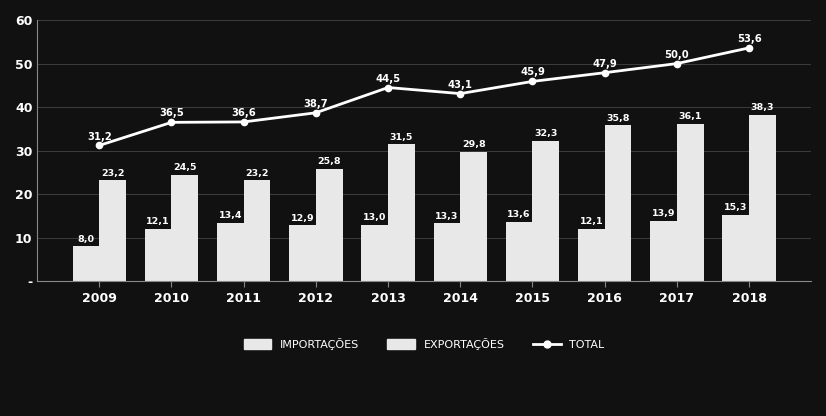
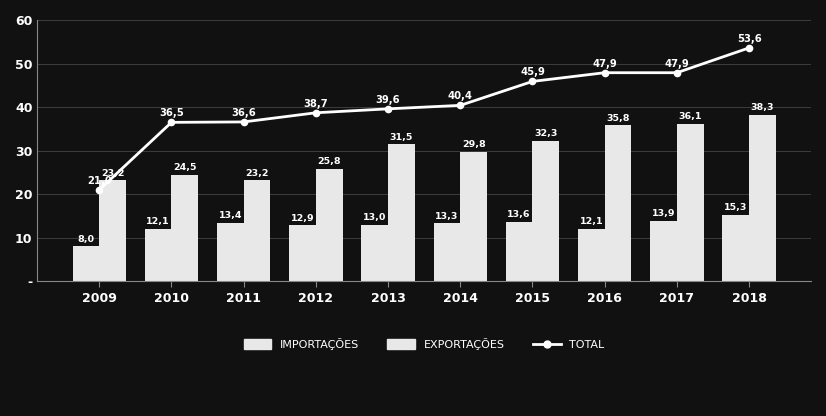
TOTAL/2009: 31,2 -> 21,0
TOTAL/2013: 44,5 -> 39,6
TOTAL/2014: 43,1 -> 40,4
TOTAL/2017: 50,0 -> 47,9
